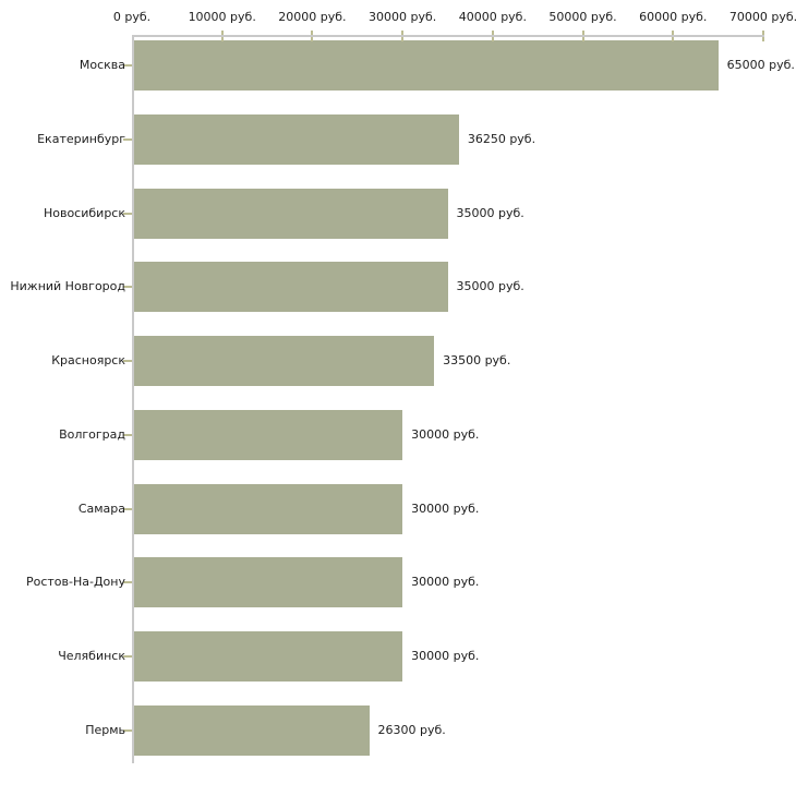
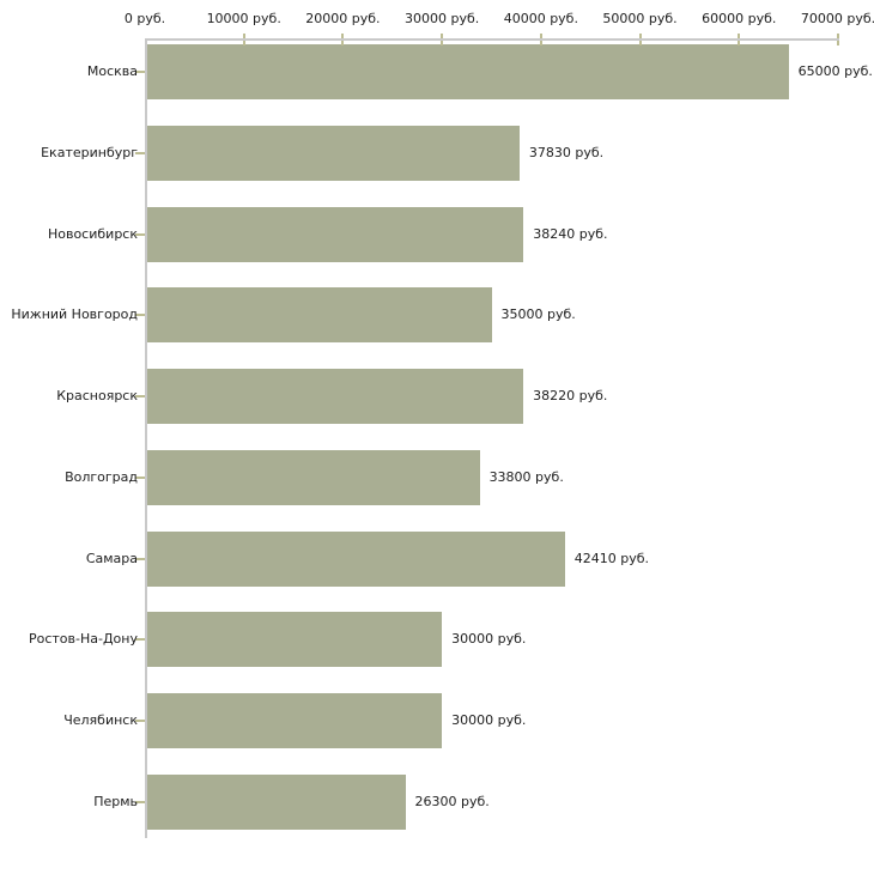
Екатеринбург: 36250 -> 37830
Новосибирск: 35000 -> 38240
Красноярск: 33500 -> 38220
Волгоград: 30000 -> 33800
Самара: 30000 -> 42410
